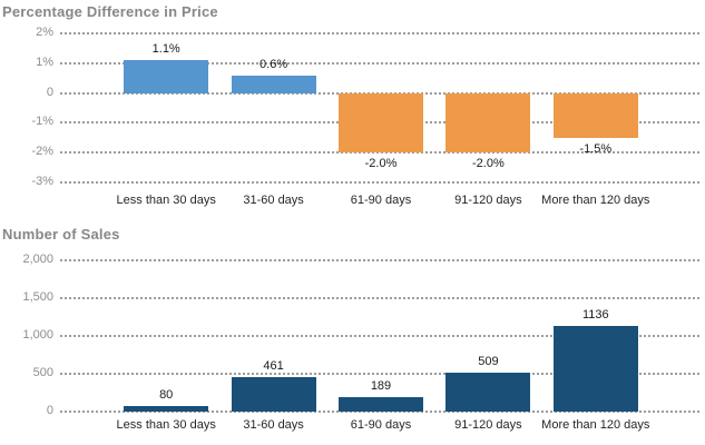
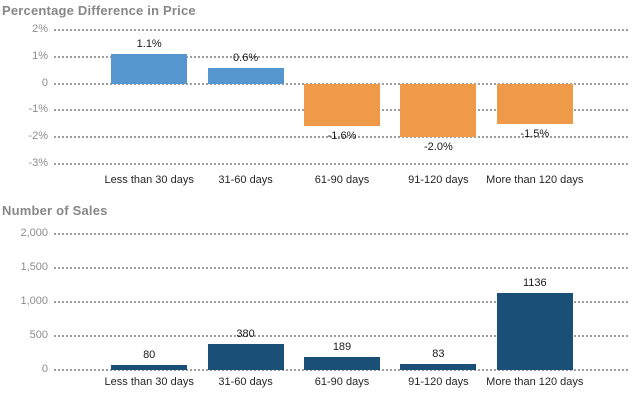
Percentage Difference in Price/61-90 days: -2.0% -> -1.6%
Number of Sales/31-60 days: 461 -> 380
Number of Sales/91-120 days: 509 -> 83
